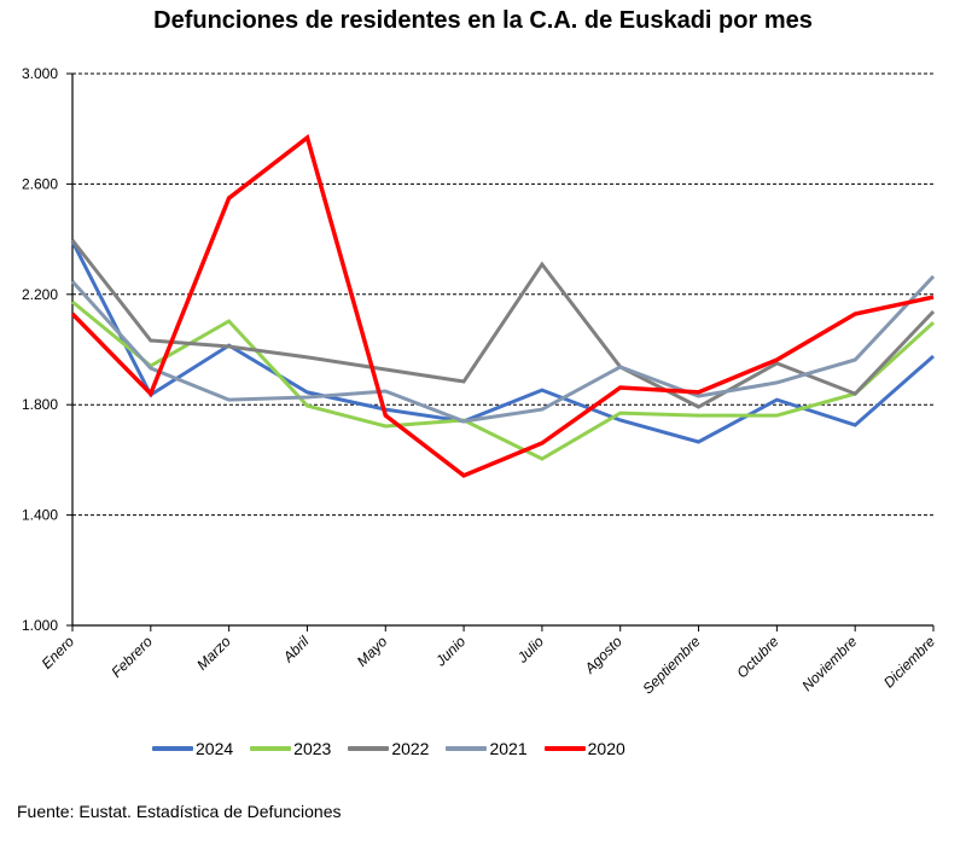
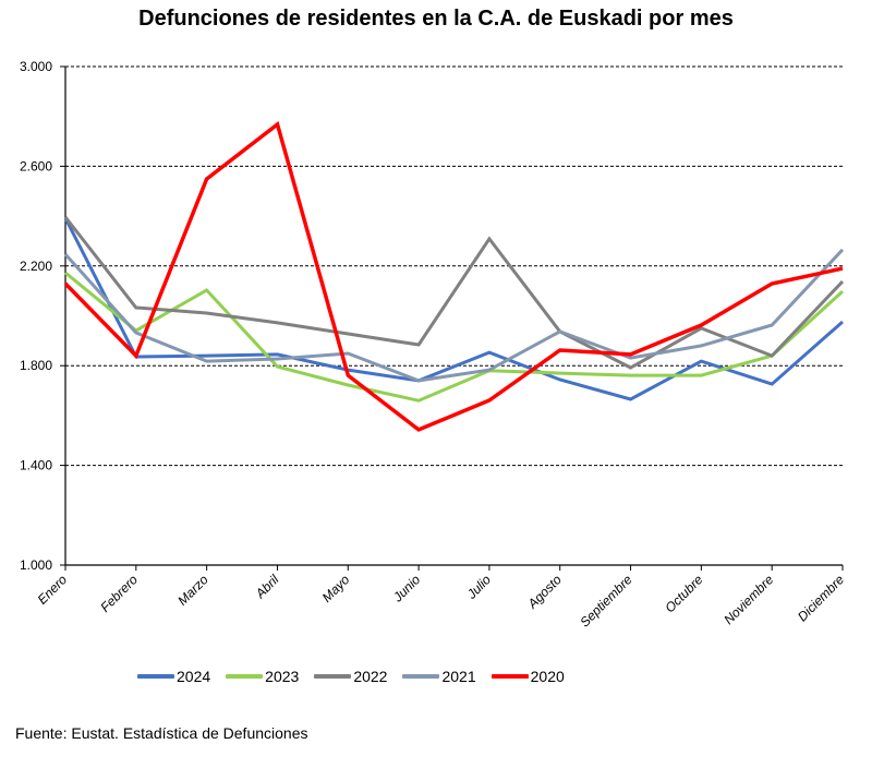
2024/Marzo: 2020 -> 1840
2023/Junio: 1740 -> 1660
2023/Julio: 1600 -> 1780
